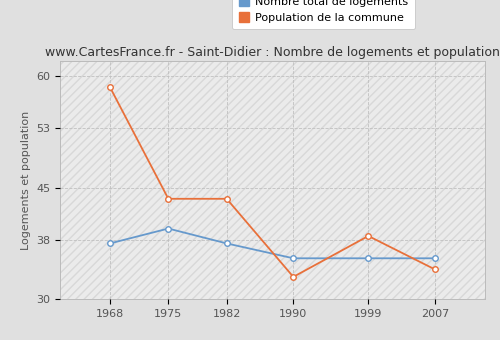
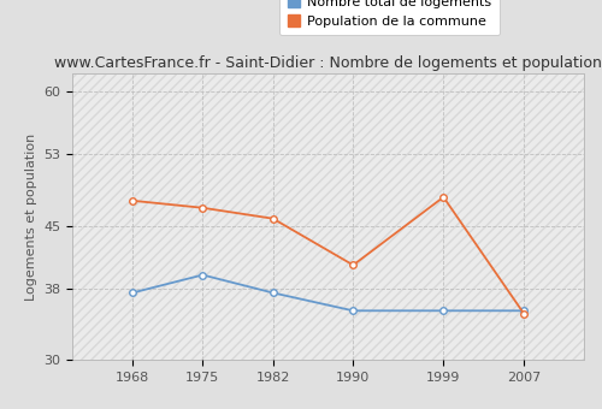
Population de la commune/1968: 58.5 -> 47.8
Population de la commune/1975: 43.5 -> 47.0
Population de la commune/1982: 43.5 -> 45.8
Population de la commune/1990: 33.0 -> 40.6
Population de la commune/1999: 38.5 -> 48.2
Population de la commune/2007: 34.0 -> 35.2
